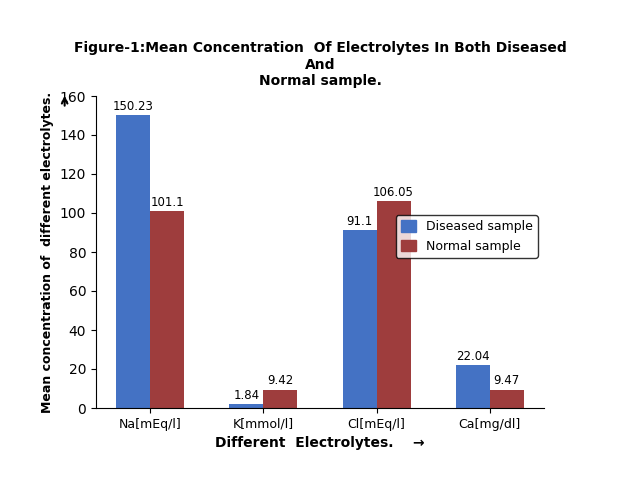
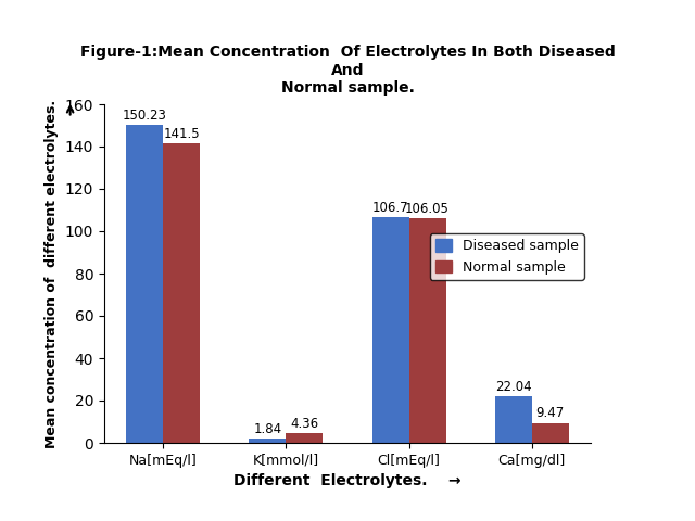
Normal sample/Na[mEq/l]: 101.1 -> 141.5
Normal sample/K[mmol/l]: 9.42 -> 4.36
Diseased sample/Cl[mEq/l]: 91.1 -> 106.7
